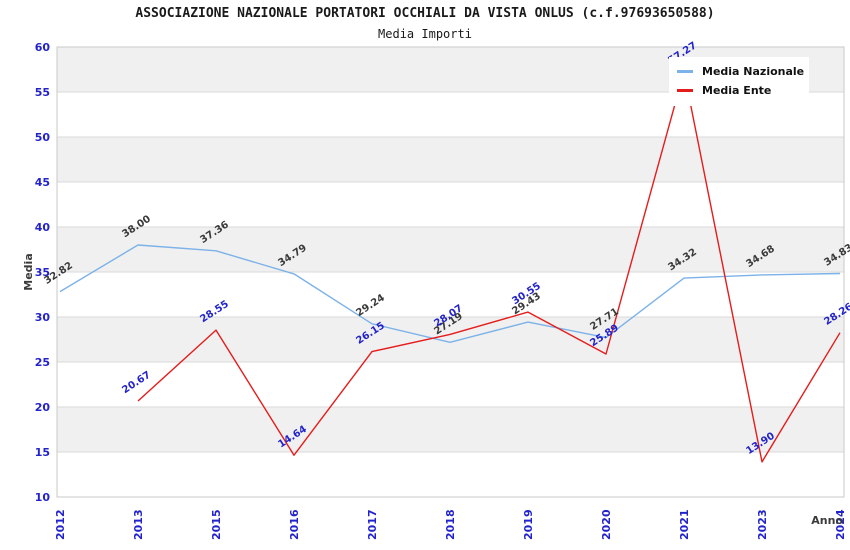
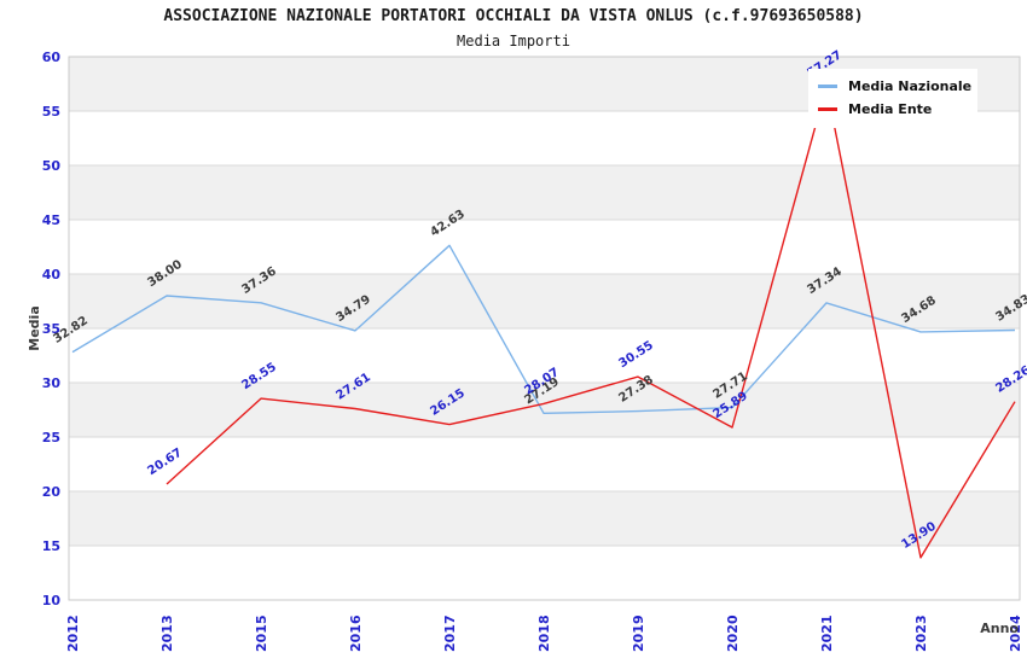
Media Ente/2016: 14.64 -> 27.61
Media Nazionale/2017: 29.24 -> 42.63
Media Nazionale/2019: 29.43 -> 27.38
Media Nazionale/2021: 34.32 -> 37.34
